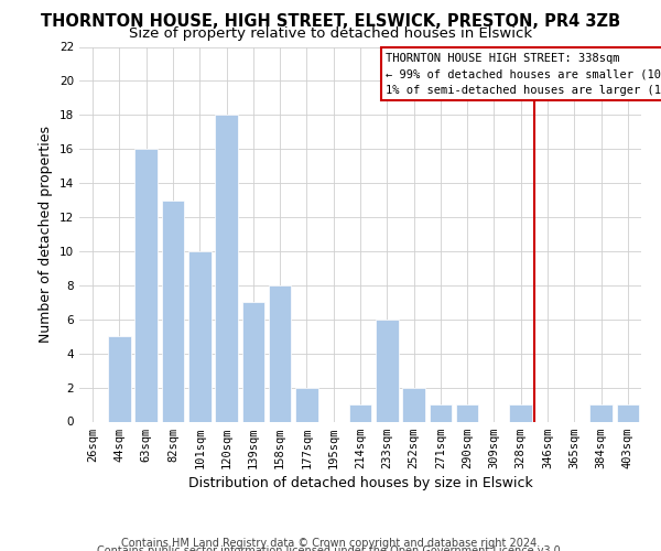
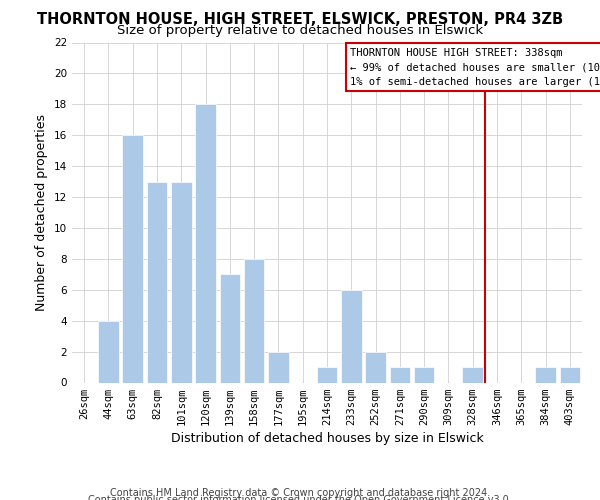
44sqm: 5 -> 4
101sqm: 10 -> 13
